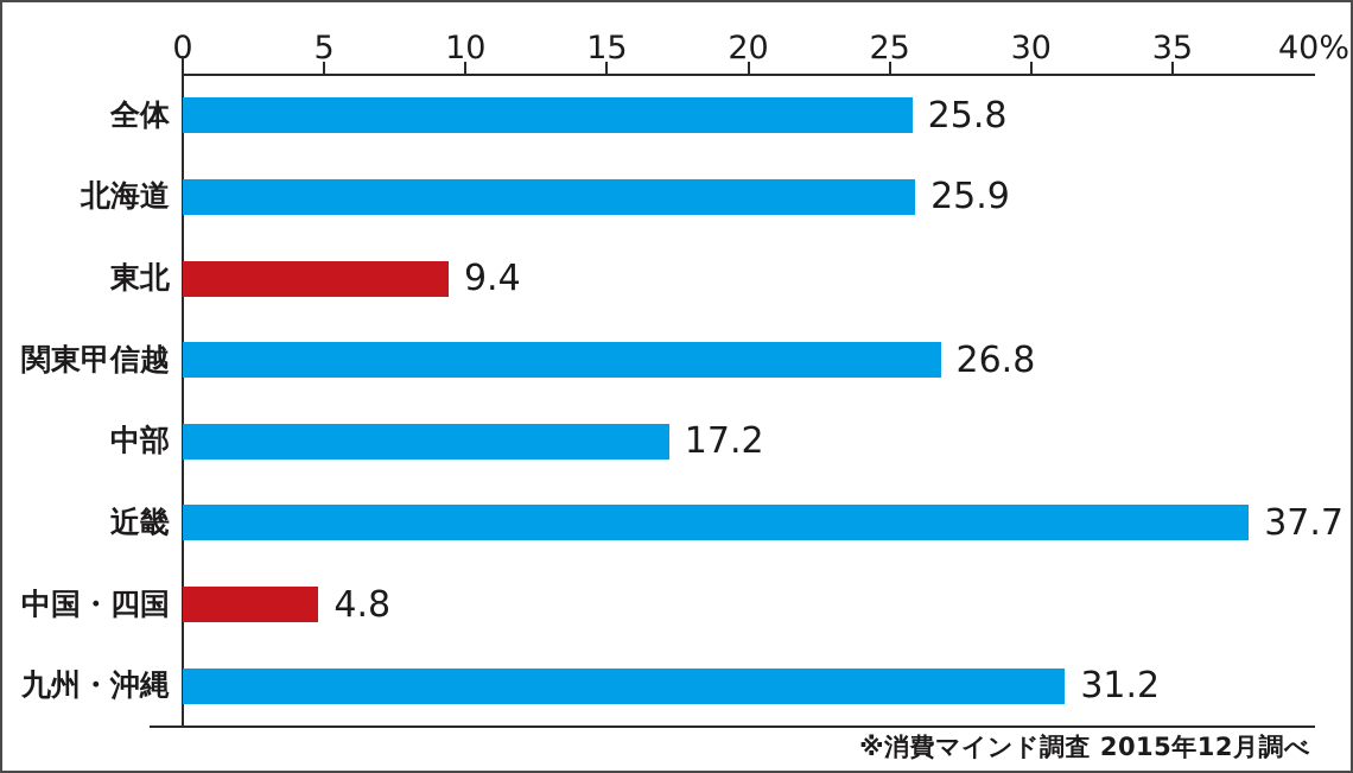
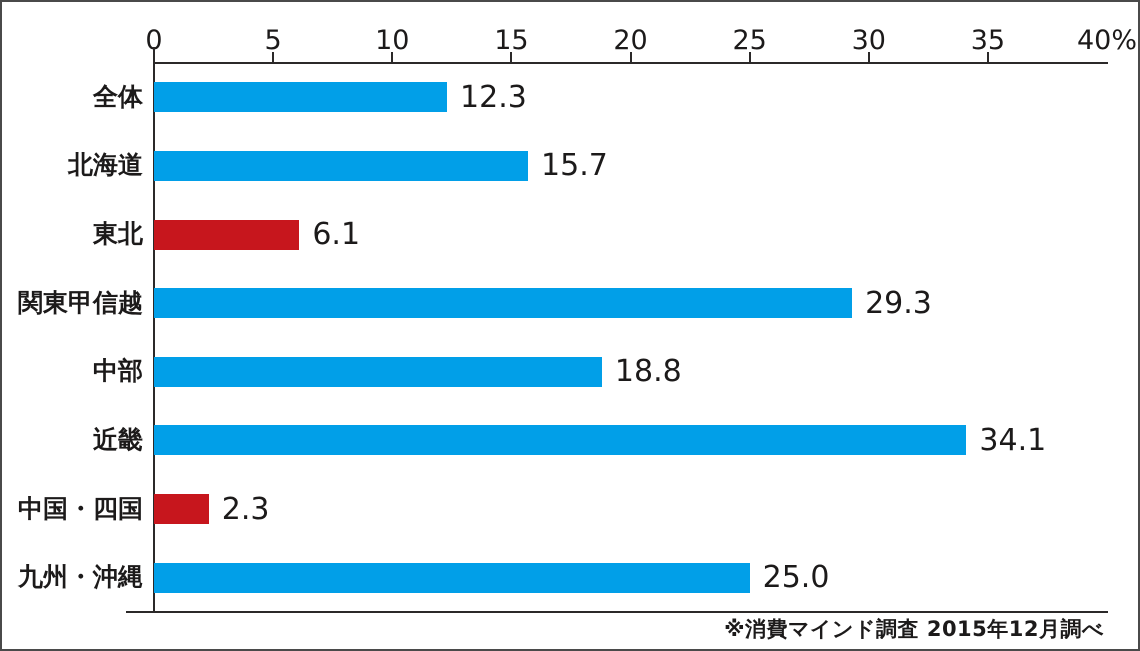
全体: 25.8 -> 12.3
北海道: 25.9 -> 15.7
東北: 9.4 -> 6.1
関東甲信越: 26.8 -> 29.3
中部: 17.2 -> 18.8
近畿: 37.7 -> 34.1
中国・四国: 4.8 -> 2.3
九州・沖縄: 31.2 -> 25.0
